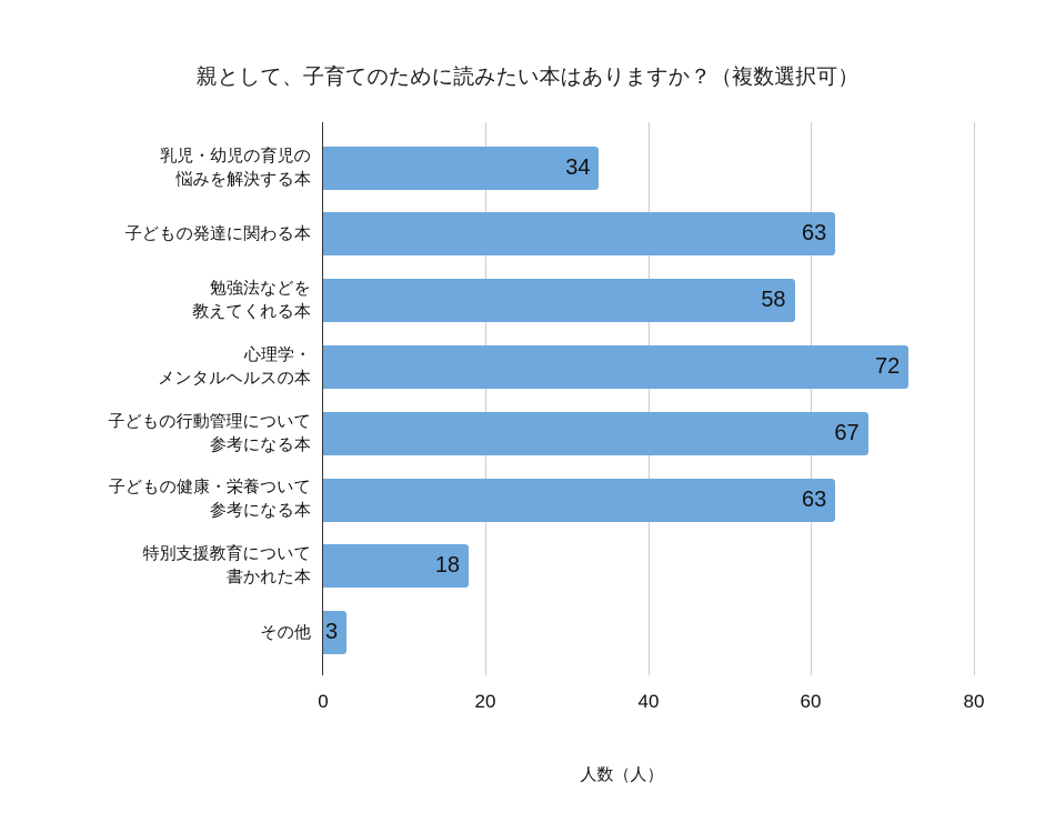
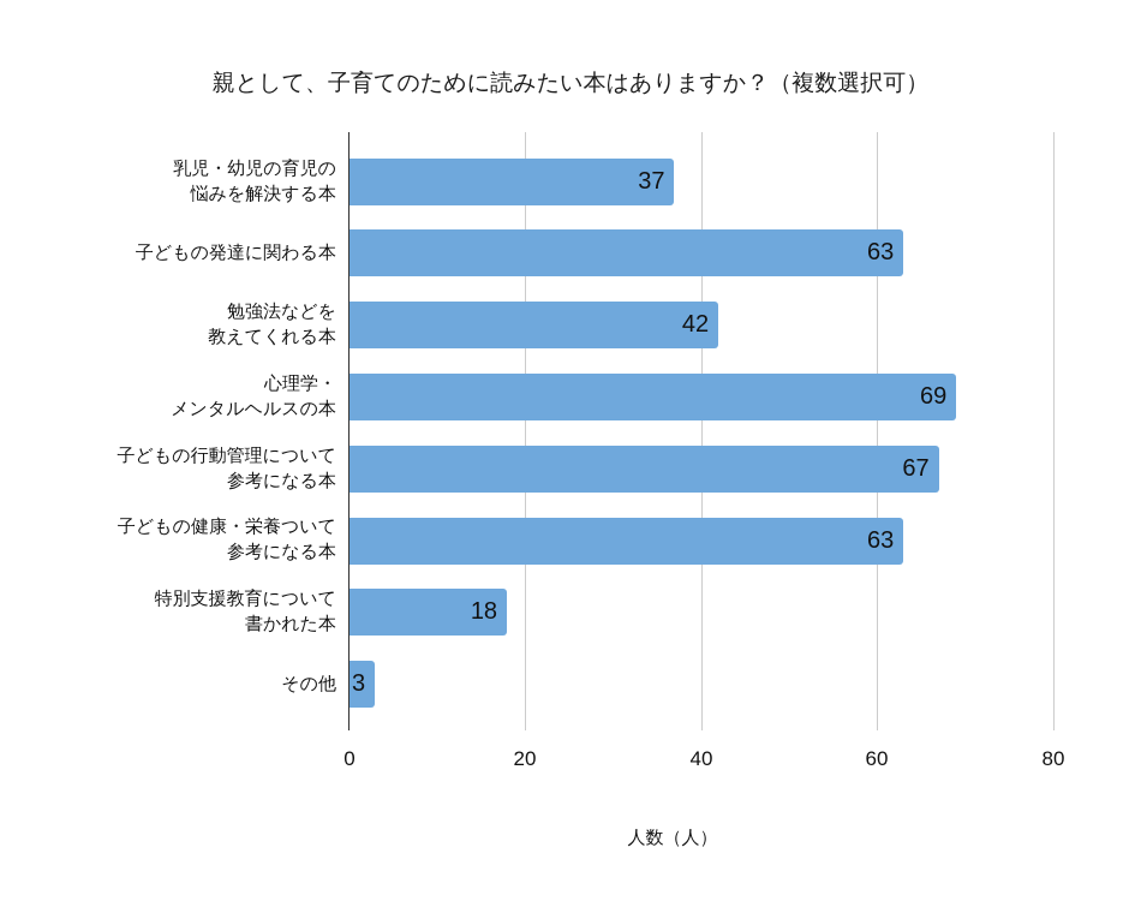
乳児・幼児の育児の 悩みを解決する本: 34 -> 37
勉強法などを 教えてくれる本: 58 -> 42
心理学・ メンタルヘルスの本: 72 -> 69
